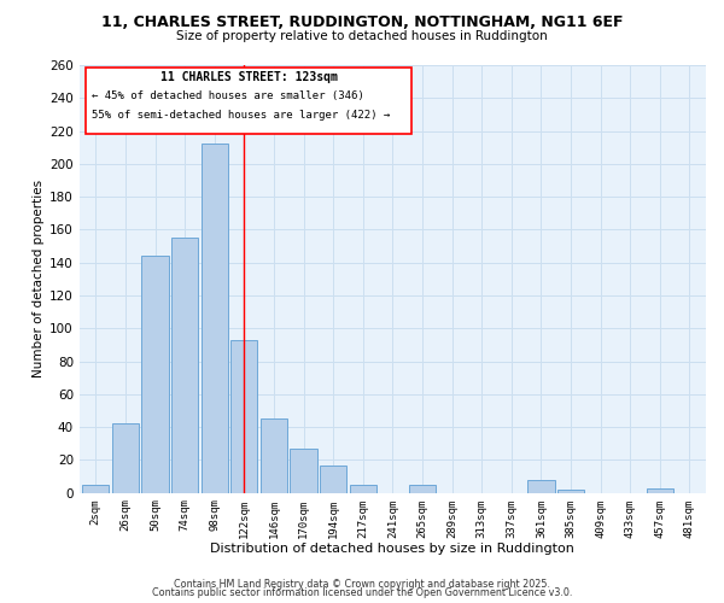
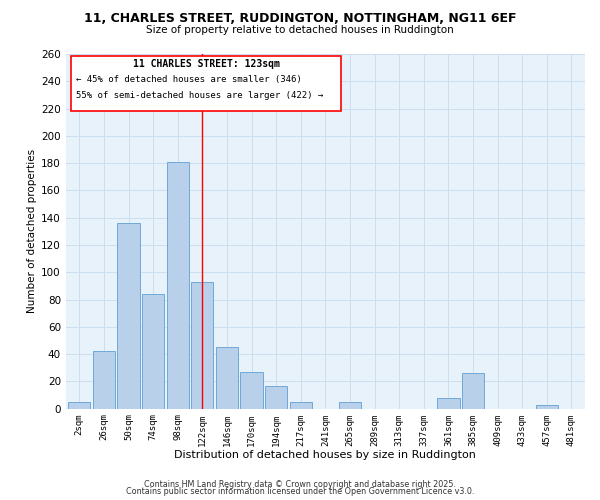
50sqm: 144 -> 136
74sqm: 155 -> 84
98sqm: 212 -> 181
385sqm: 2 -> 26
